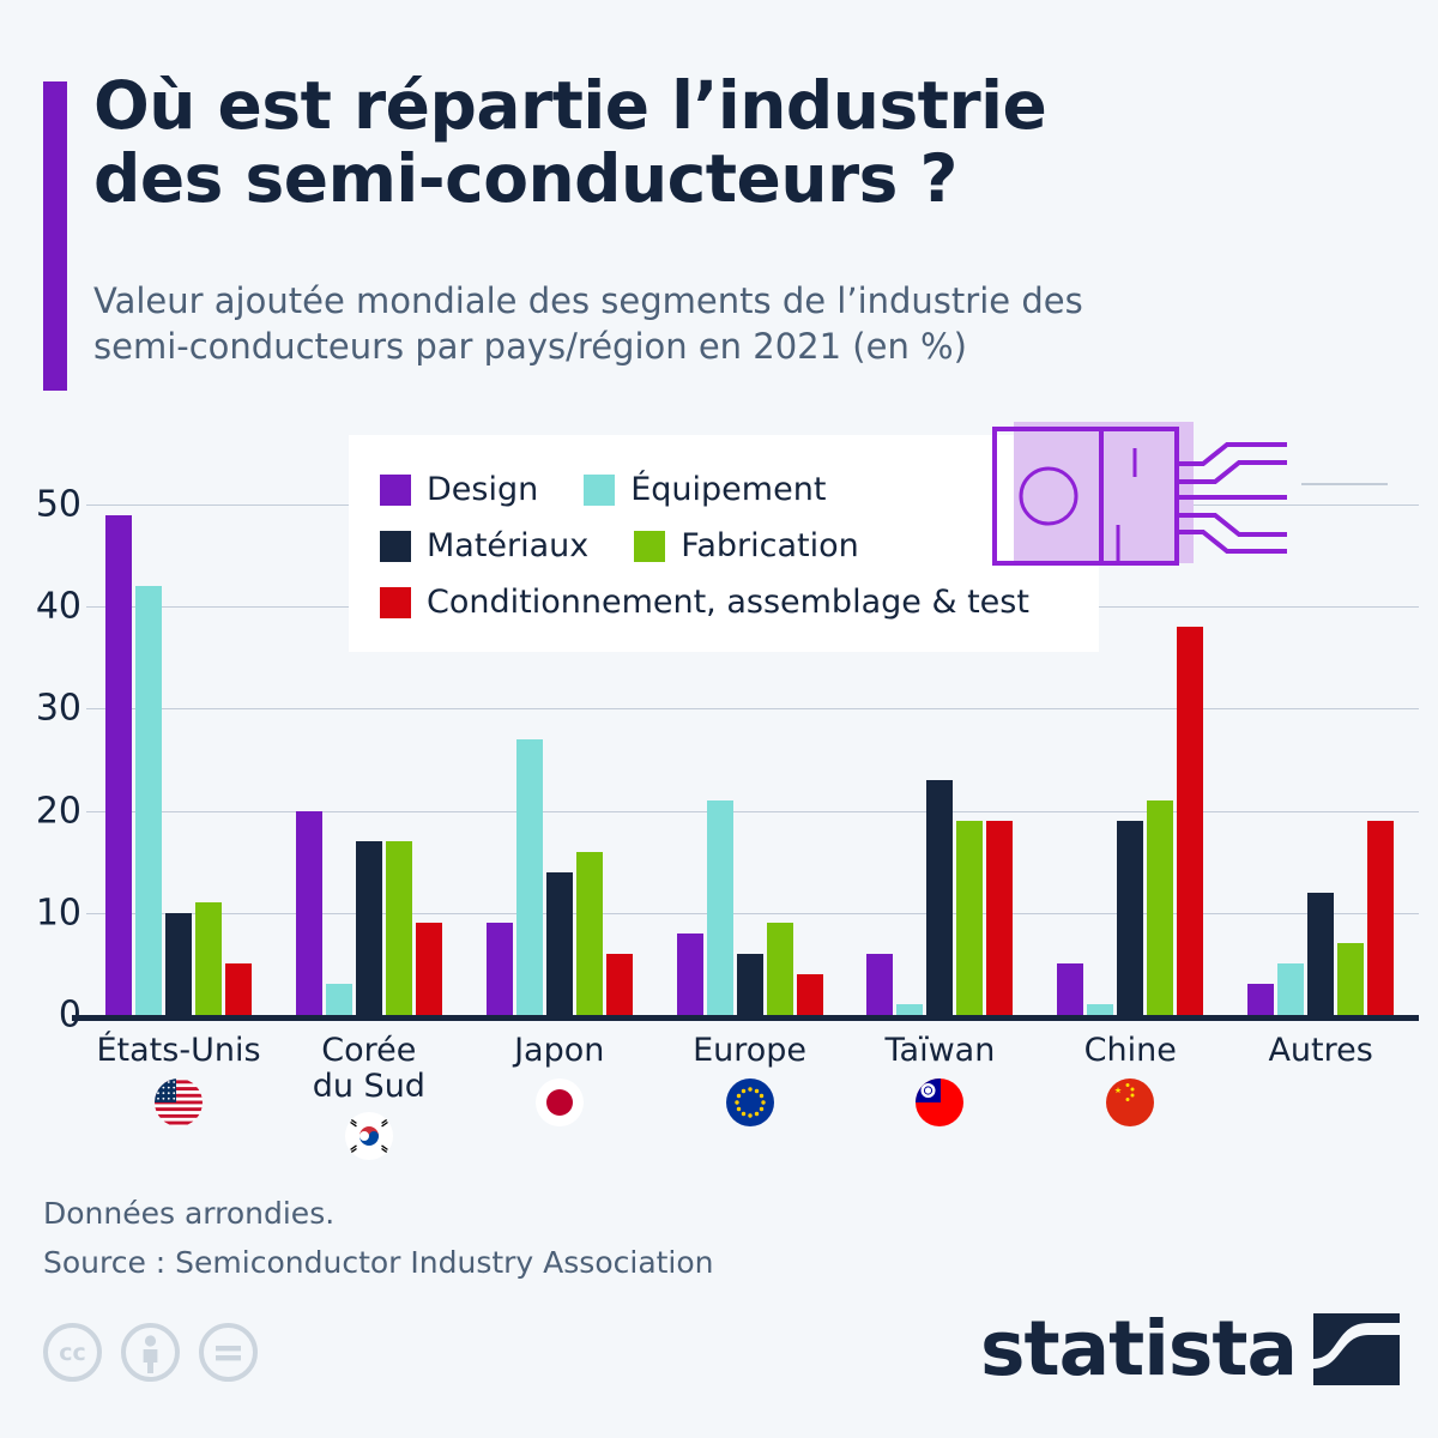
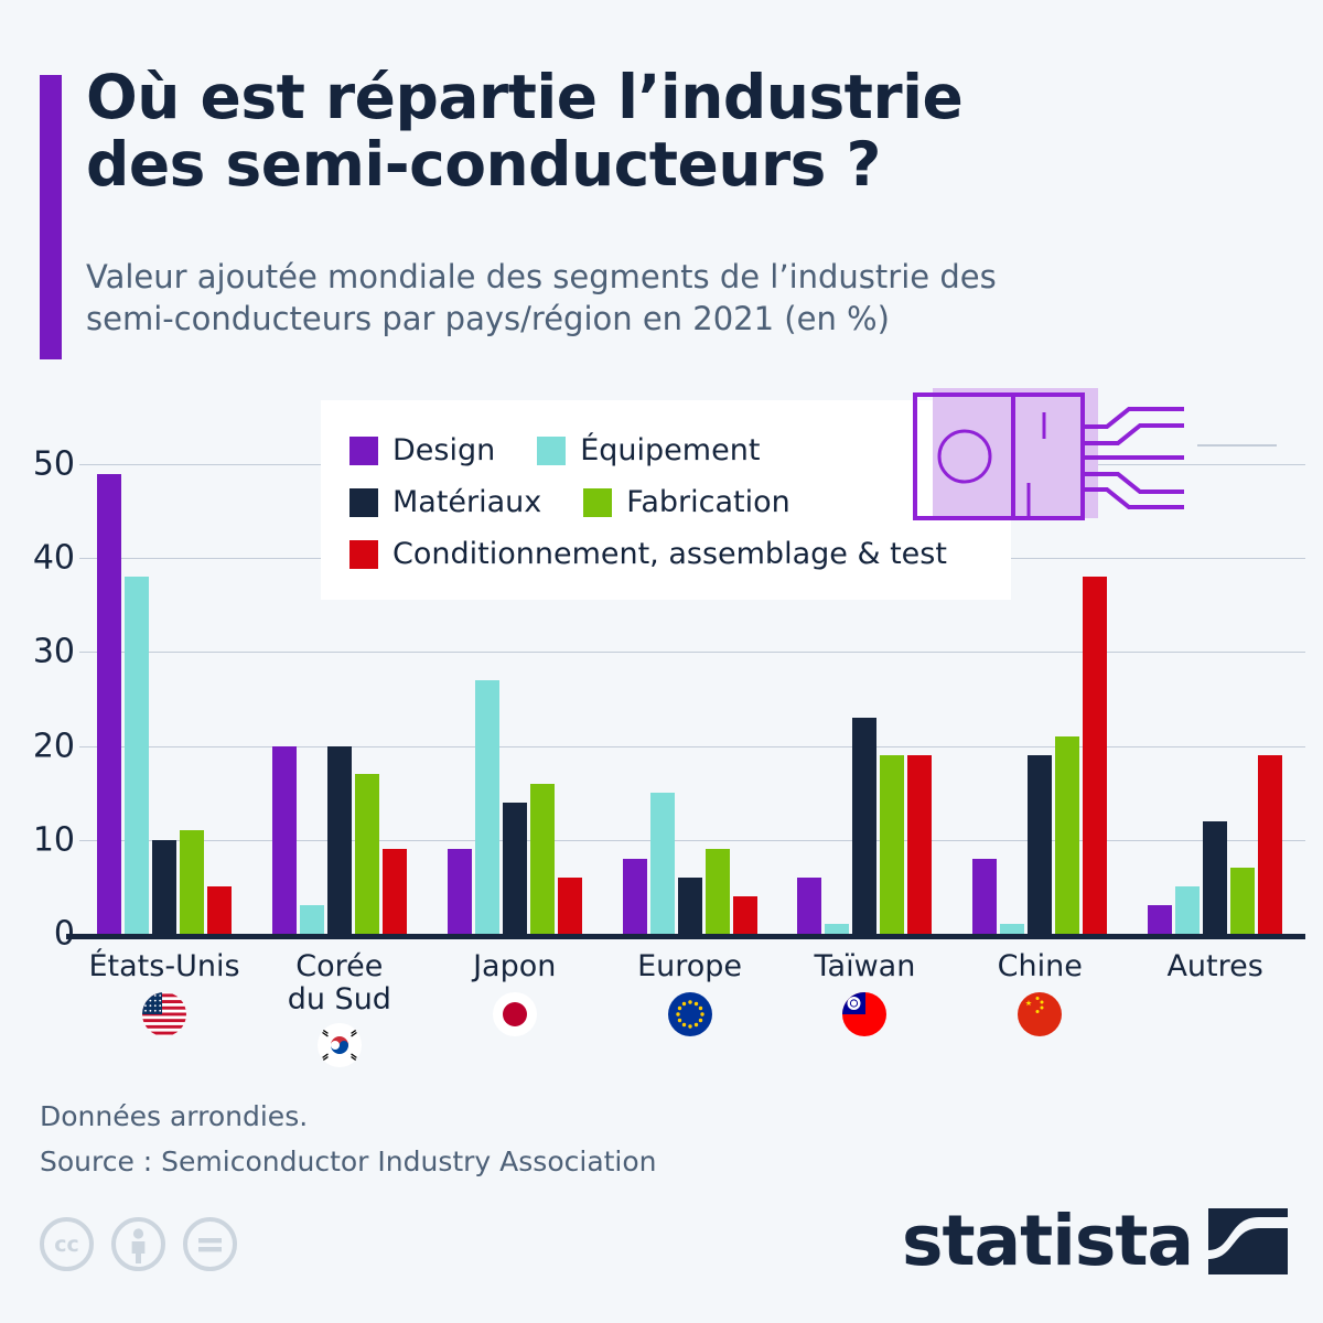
Équipement/États-Unis: 42 -> 38
Matériaux/Corée du Sud: 17 -> 20
Équipement/Europe: 21 -> 15
Design/Chine: 5 -> 8
